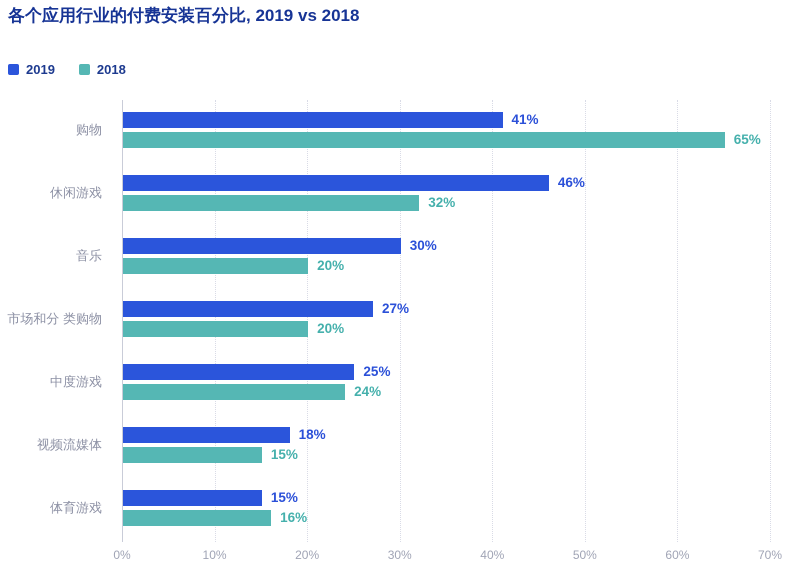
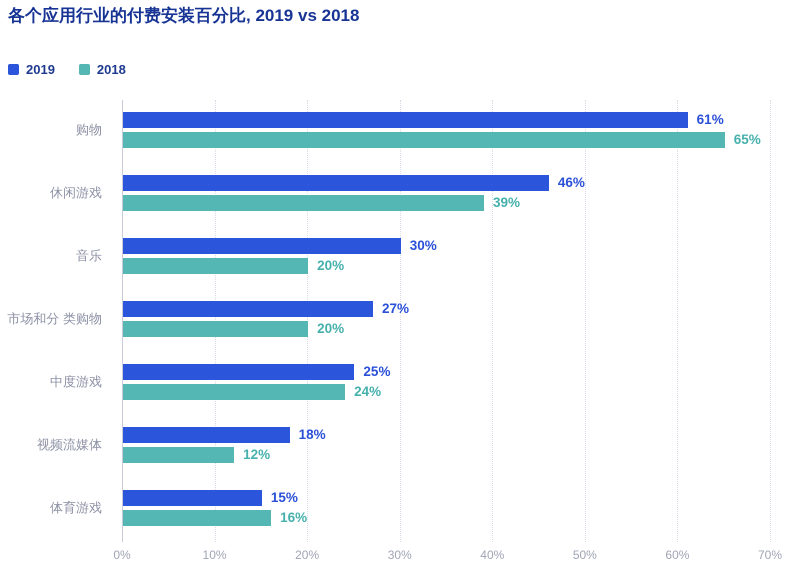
2019/购物: 41% -> 61%
2018/休闲游戏: 32% -> 39%
2018/视频流媒体: 15% -> 12%
